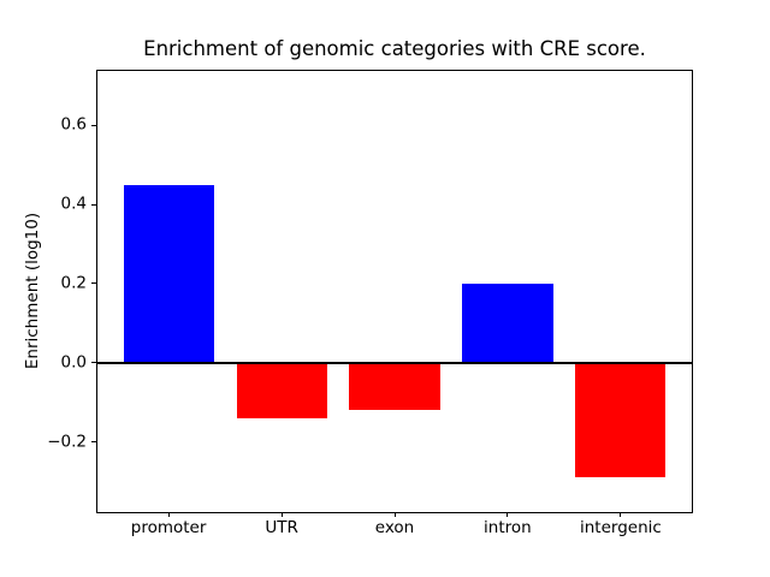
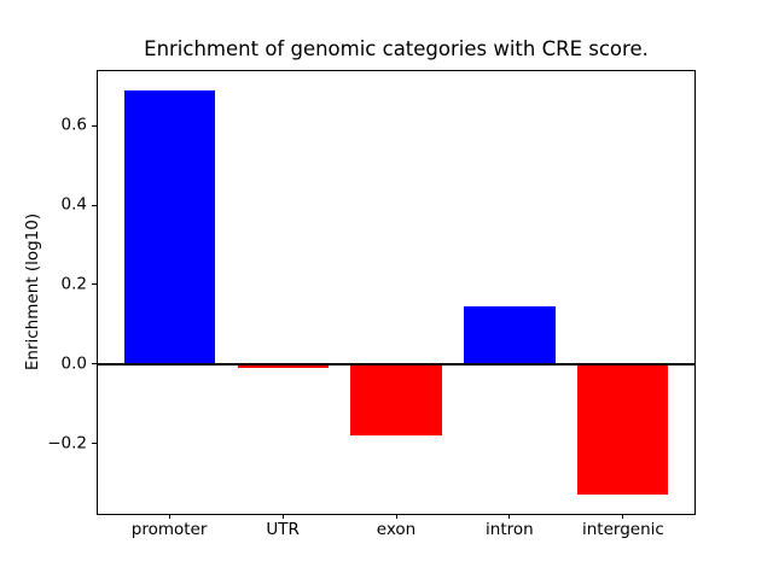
promoter: 0.45 -> 0.69
UTR: -0.14 -> -0.01
exon: -0.12 -> -0.18
intron: 0.20 -> 0.14
intergenic: -0.29 -> -0.33
